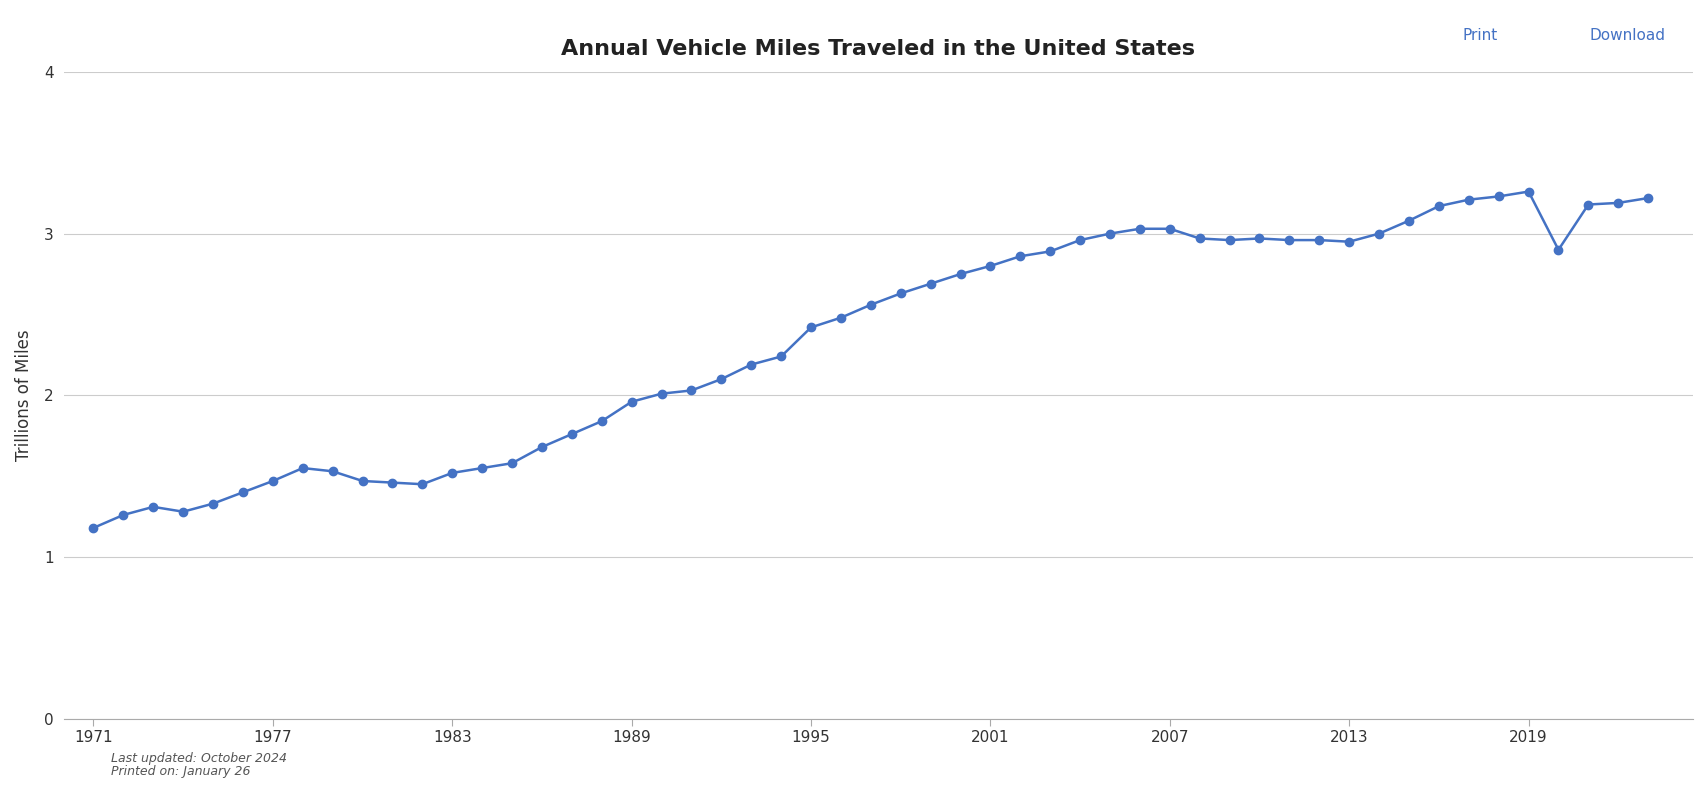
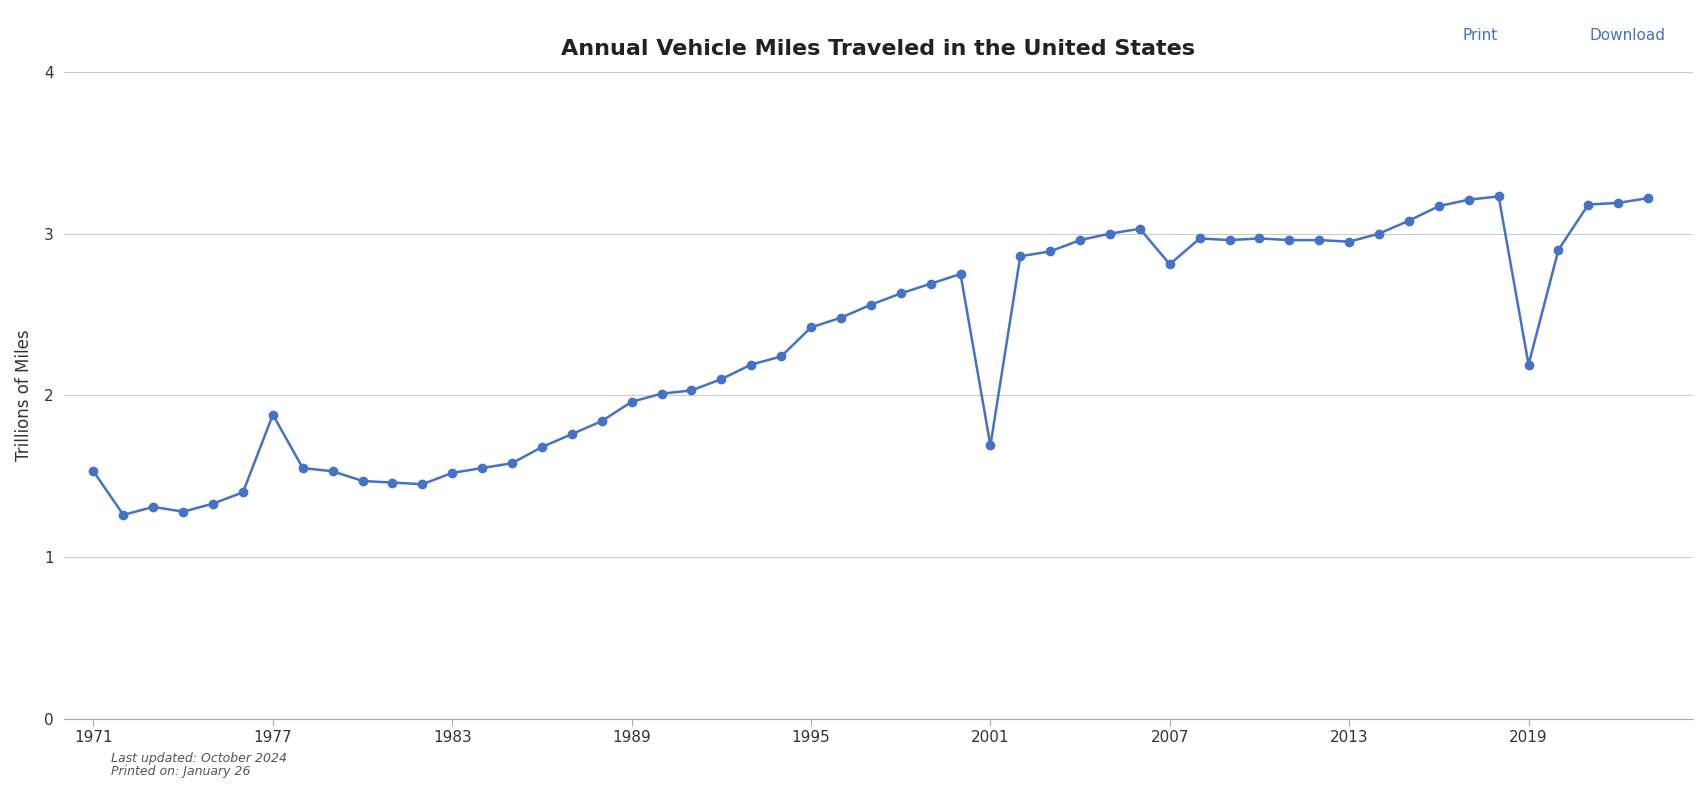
1971: 1.18 -> 1.53
1977: 1.47 -> 1.88
2001: 2.80 -> 1.69
2007: 3.03 -> 2.81
2019: 3.26 -> 2.19
